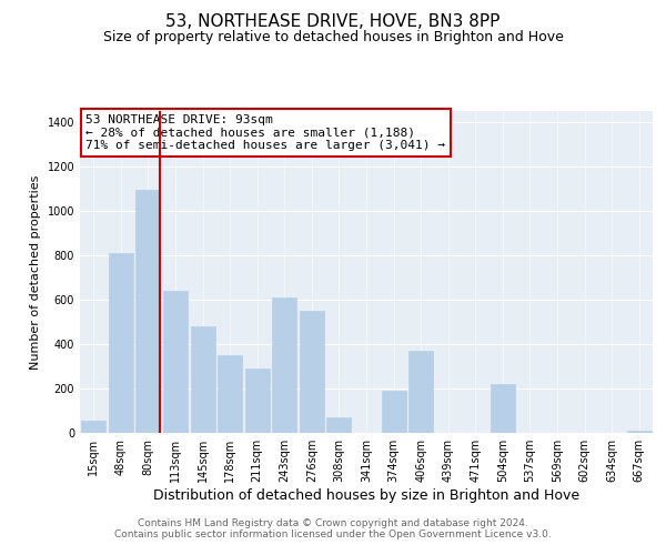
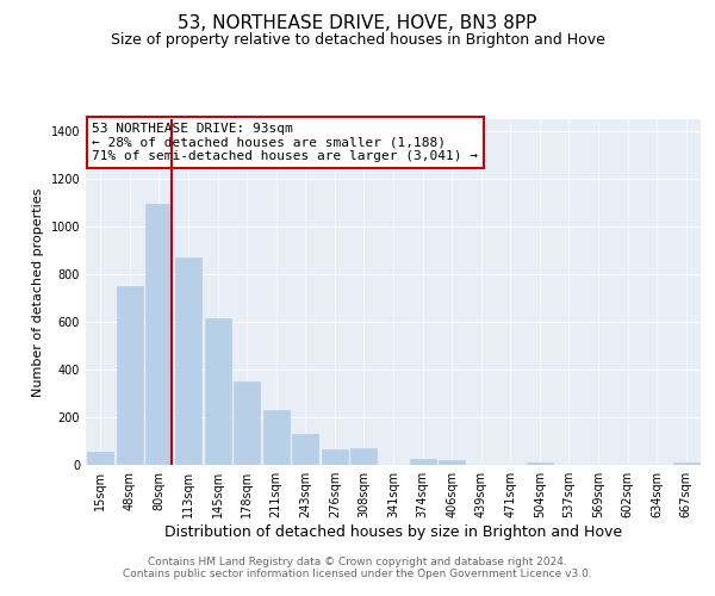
48sqm: 810 -> 750
113sqm: 640 -> 870
145sqm: 480 -> 620
211sqm: 290 -> 230
243sqm: 610 -> 130
276sqm: 550 -> 60
374sqm: 190 -> 20
406sqm: 370 -> 20
504sqm: 220 -> 10
